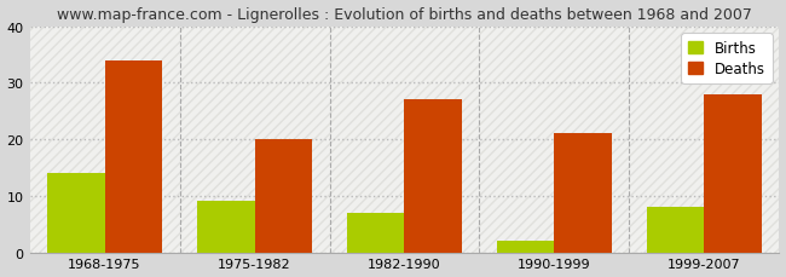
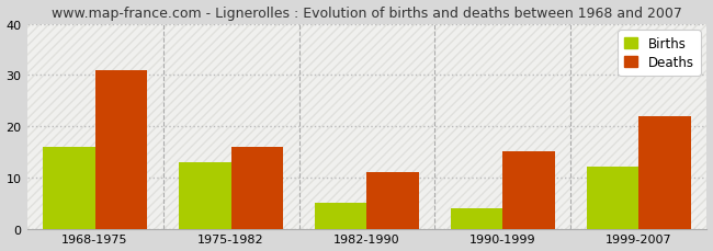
Births/1968-1975: 14 -> 16
Deaths/1968-1975: 34 -> 31
Births/1975-1982: 9 -> 13
Deaths/1975-1982: 20 -> 16
Births/1982-1990: 7 -> 5
Deaths/1982-1990: 27 -> 11
Births/1990-1999: 2 -> 4
Deaths/1990-1999: 21 -> 15
Births/1999-2007: 8 -> 12
Deaths/1999-2007: 28 -> 22
